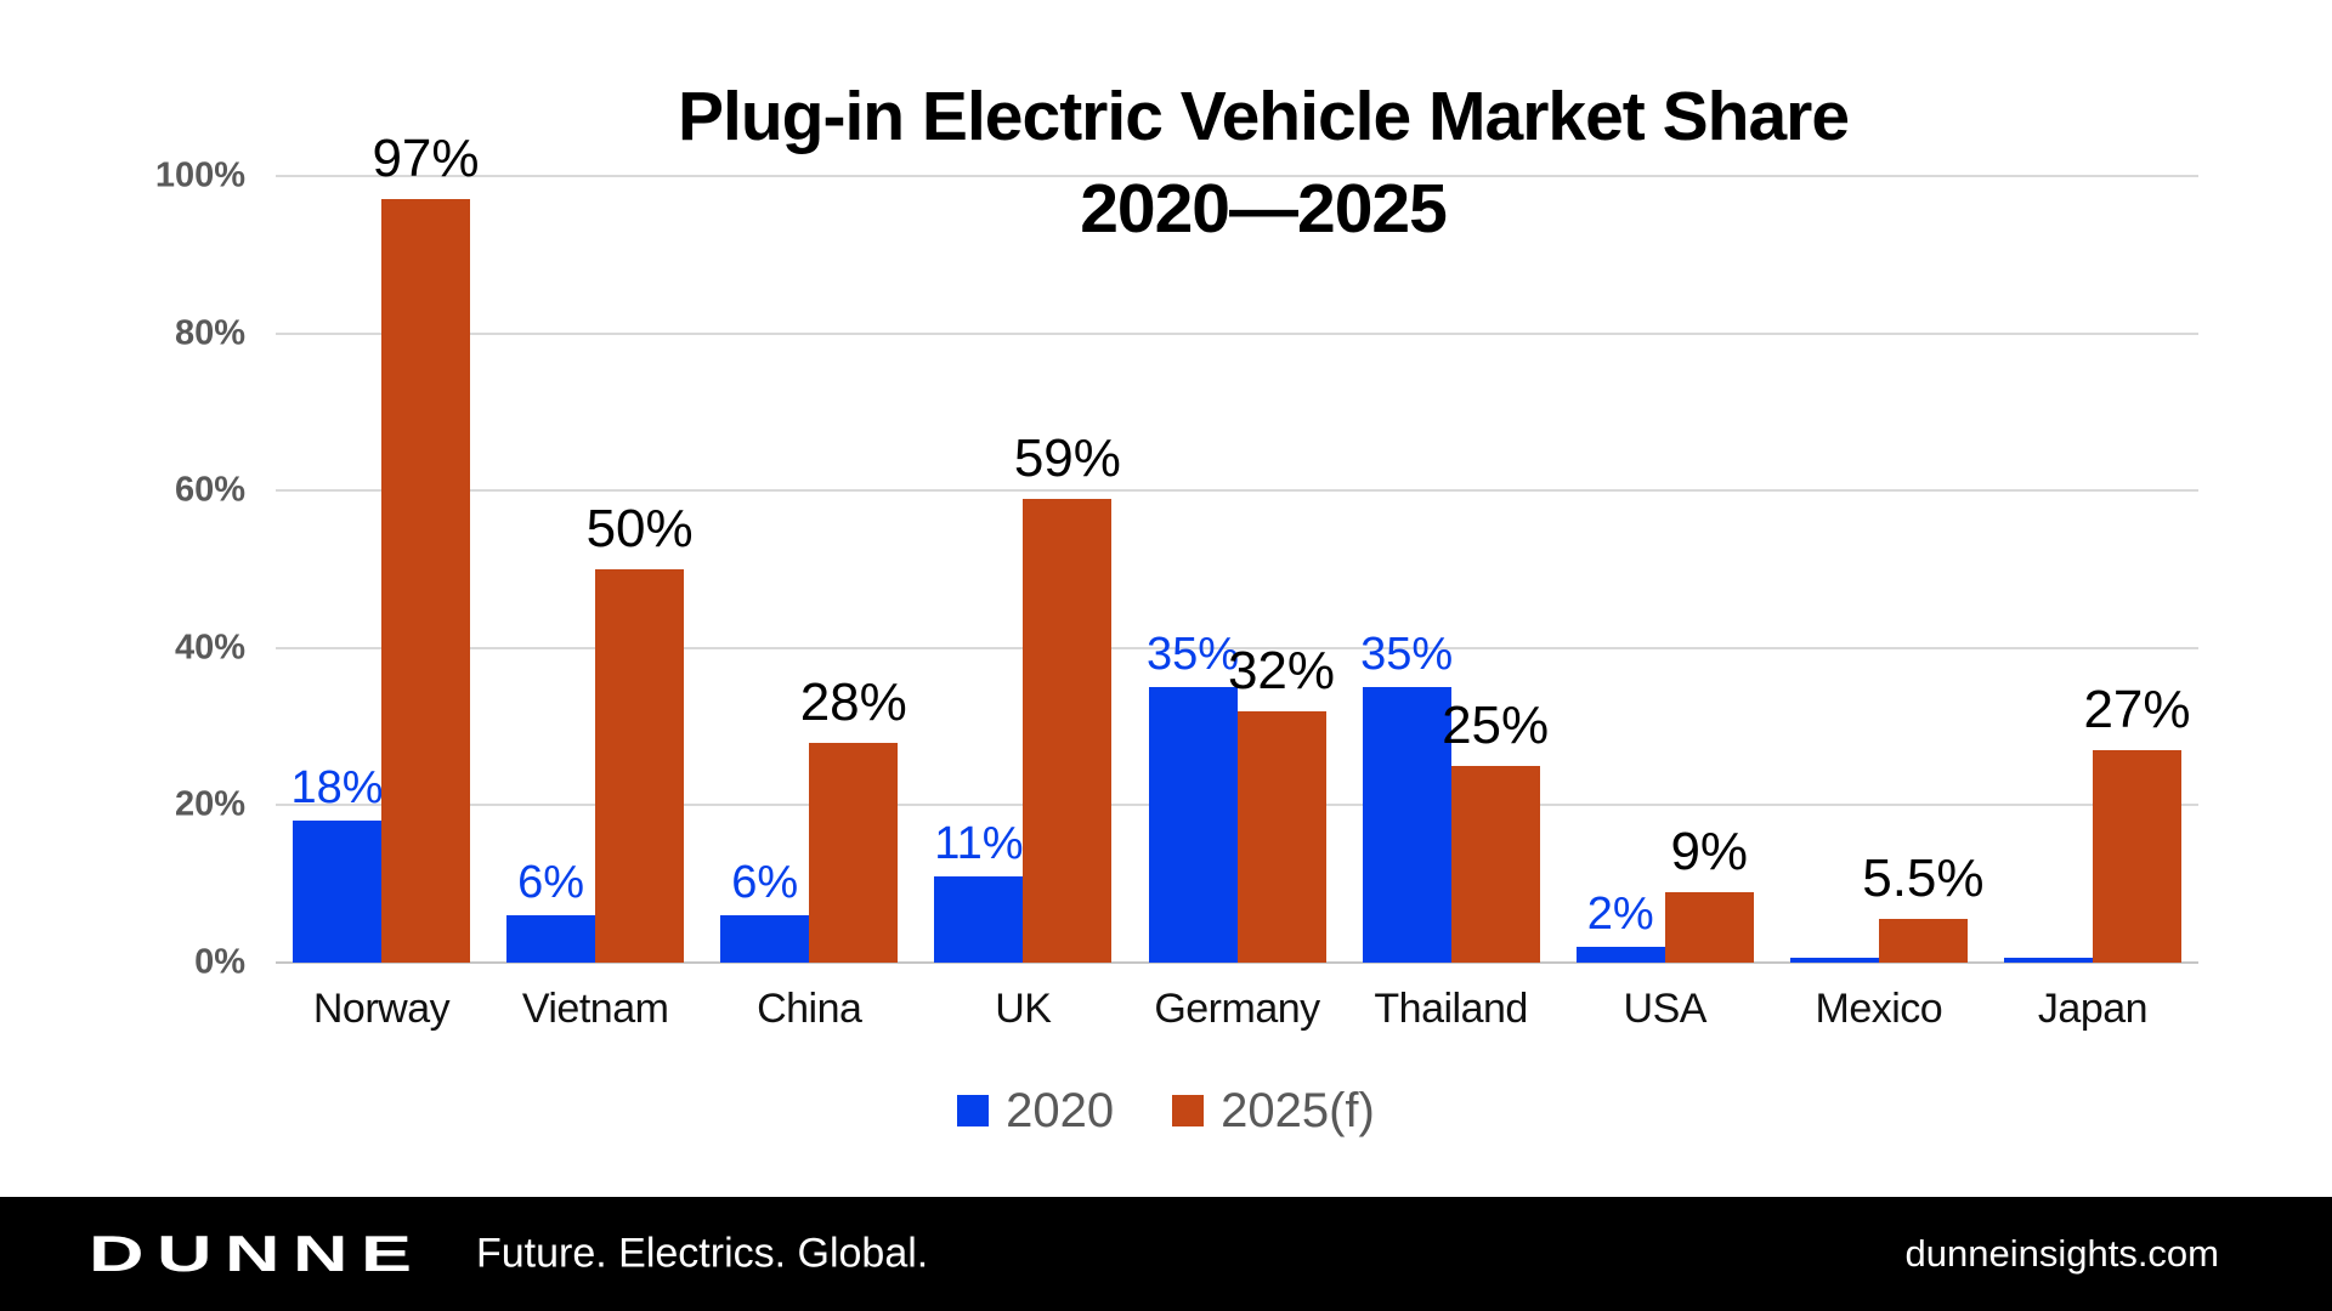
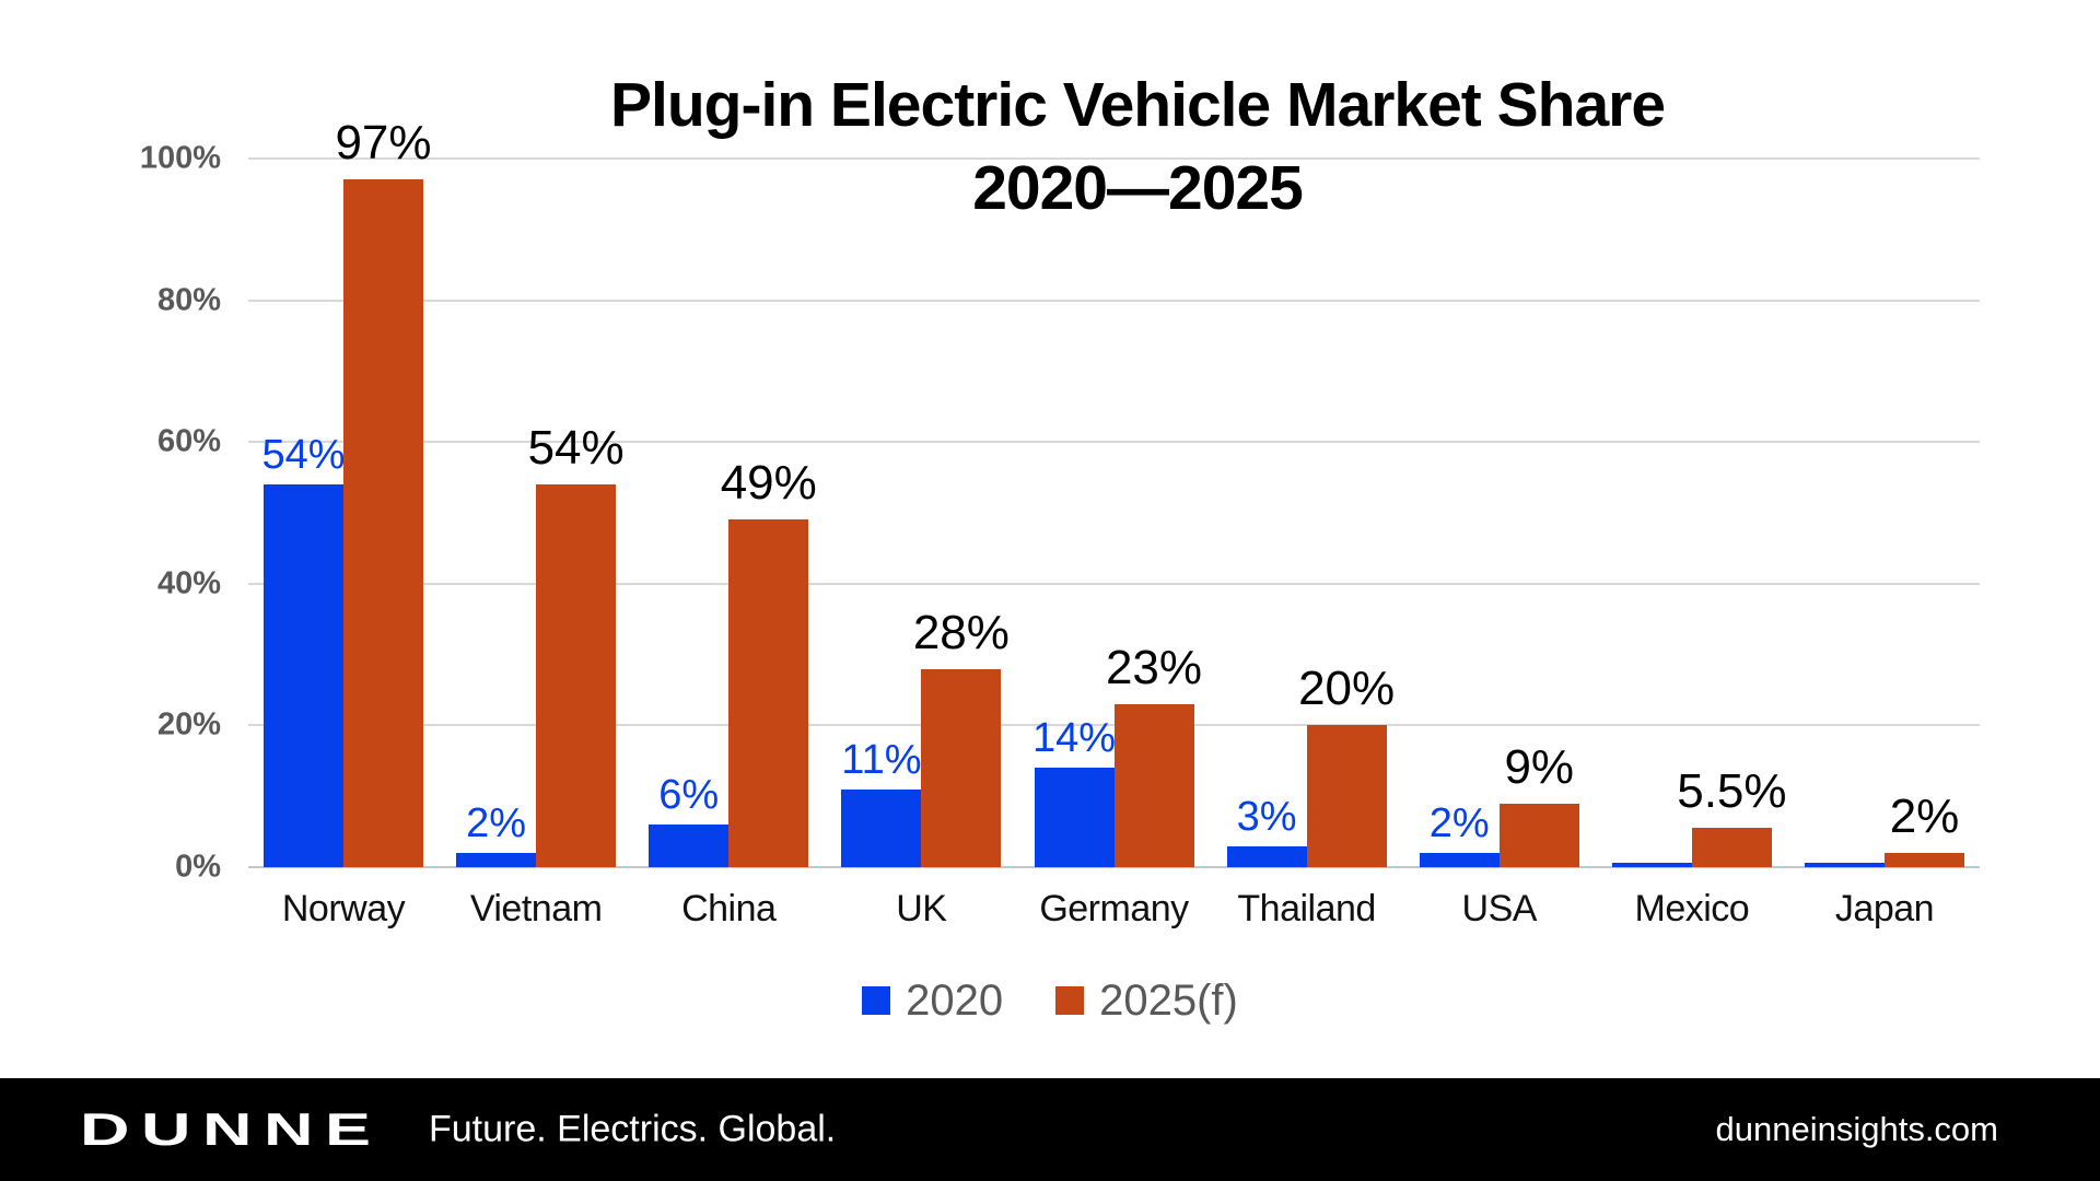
2020/Norway: 18% -> 54%
2020/Vietnam: 6% -> 2%
2025(f)/Vietnam: 50% -> 54%
2025(f)/China: 28% -> 49%
2025(f)/UK: 59% -> 28%
2020/Germany: 35% -> 14%
2025(f)/Germany: 32% -> 23%
2020/Thailand: 35% -> 3%
2025(f)/Thailand: 25% -> 20%
2025(f)/Japan: 27% -> 2%
